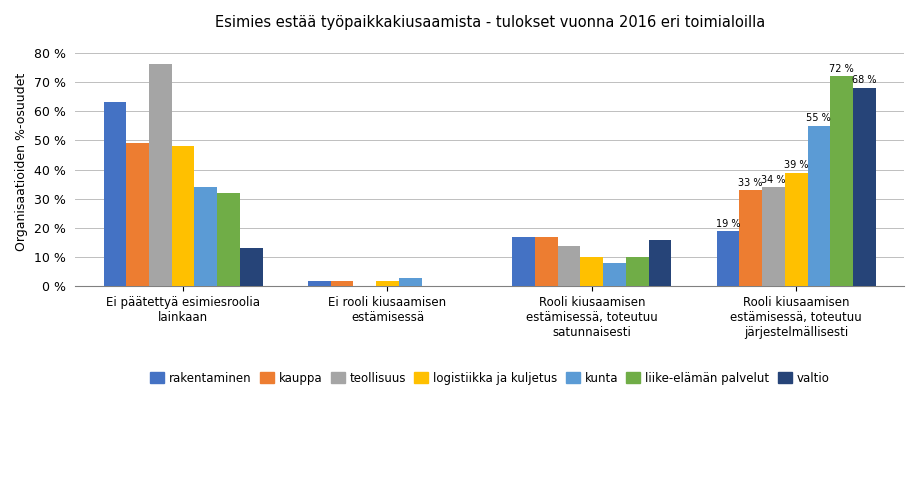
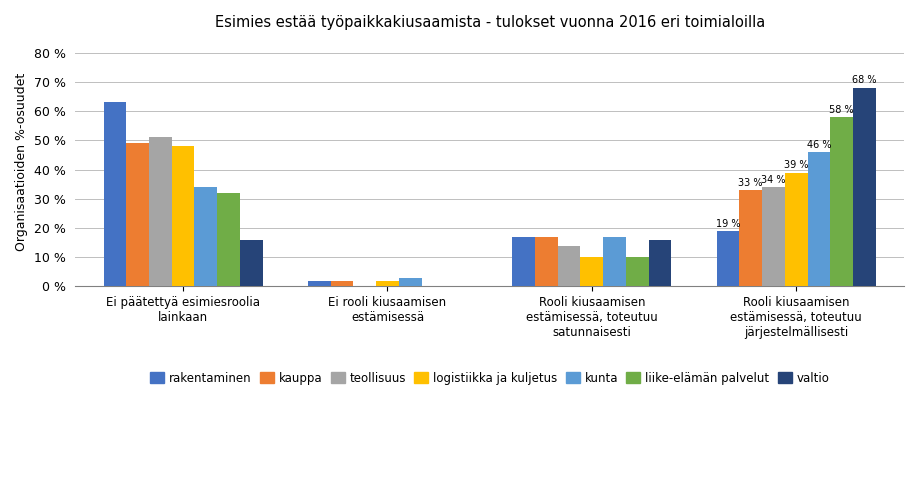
teollisuus/Ei päätettyä esimiesroolia lainkaan: 76 % -> 51 %
valtio/Ei päätettyä esimiesroolia lainkaan: 13 % -> 16 %
kunta/Rooli kiusaamisen estämisessä, toteutuu satunnaisesti: 8 % -> 17 %
kunta/Rooli kiusaamisen estämisessä, toteutuu järjestelmällisesti: 55 -> 46
liike-elämän palvelut/Rooli kiusaamisen estämisessä, toteutuu järjestelmällisesti: 72 -> 58
